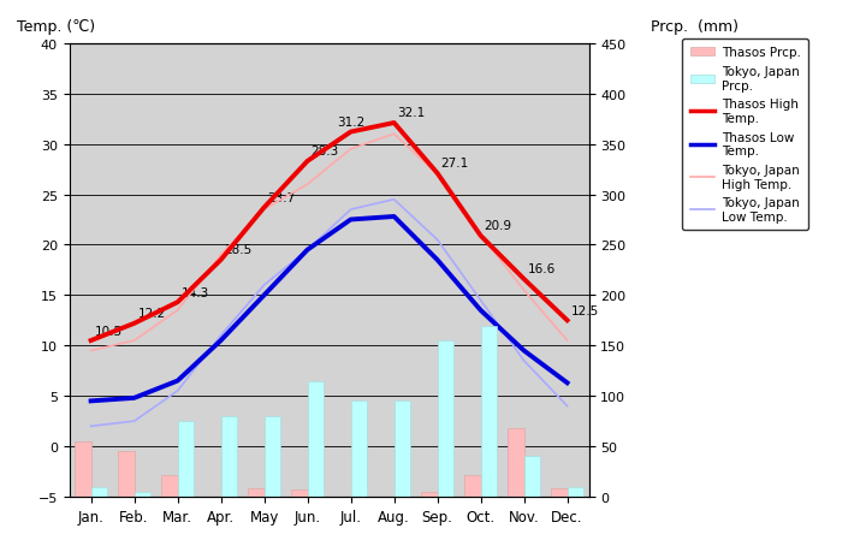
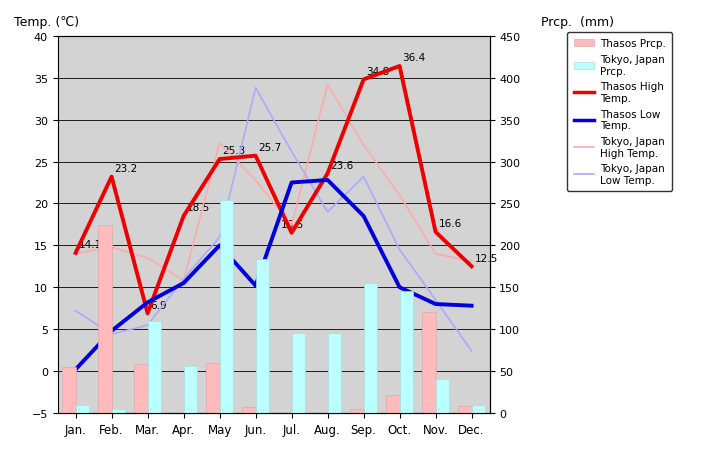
Thasos High Temp./Jan.: 10.5 -> 14.1
Thasos Low Temp./Jan.: 4.5 -> 0.2
Tokyo, Japan High Temp./Jan.: 9.5 -> 14.0
Tokyo, Japan Low Temp./Jan.: 2.0 -> 7.2
Thasos Prcp./Feb.: 45 -> 224
Thasos High Temp./Feb.: 12.2 -> 23.2
Tokyo, Japan High Temp./Feb.: 10.5 -> 14.8
Tokyo, Japan Low Temp./Feb.: 2.5 -> 4.4
Thasos Prcp./Mar.: 22 -> 58
Thasos High Temp./Mar.: 14.3 -> 6.9
Thasos Low Temp./Mar.: 6.5 -> 8.2
Tokyo, Japan Prcp./Mar.: 75 -> 110
Tokyo, Japan High Temp./Apr.: 19.0 -> 10.8
Tokyo, Japan Prcp./Apr.: 80 -> 56
Thasos Prcp./May: 8 -> 60
Thasos High Temp./May: 23.7 -> 25.3
Tokyo, Japan High Temp./May: 23.5 -> 27.2
Tokyo, Japan Prcp./May: 80 -> 254
Thasos High Temp./Jun.: 28.3 -> 25.7
Thasos Low Temp./Jun.: 19.5 -> 10.2
Tokyo, Japan High Temp./Jun.: 26.0 -> 22.8
Tokyo, Japan Low Temp./Jun.: 19.5 -> 33.8
Tokyo, Japan Prcp./Jun.: 115 -> 184
Thasos High Temp./Jul.: 31.2 -> 16.5
Tokyo, Japan High Temp./Jul.: 29.5 -> 17.4
Tokyo, Japan Low Temp./Jul.: 23.5 -> 26.2
Thasos High Temp./Aug.: 32.1 -> 23.6
Tokyo, Japan High Temp./Aug.: 31.0 -> 34.2
Tokyo, Japan Low Temp./Aug.: 24.5 -> 19.0
Thasos High Temp./Sep.: 27.1 -> 34.8
Tokyo, Japan Low Temp./Sep.: 20.5 -> 23.2
Thasos High Temp./Oct.: 20.9 -> 36.4
Thasos Low Temp./Oct.: 13.5 -> 10.0
Tokyo, Japan Prcp./Oct.: 170 -> 146
Thasos Prcp./Nov.: 68 -> 120
Thasos Low Temp./Nov.: 9.5 -> 8.0
Tokyo, Japan High Temp./Nov.: 15.5 -> 14.0
Thasos Low Temp./Dec.: 6.3 -> 7.8
Tokyo, Japan High Temp./Dec.: 10.5 -> 13.1
Tokyo, Japan Low Temp./Dec.: 4.0 -> 2.4
